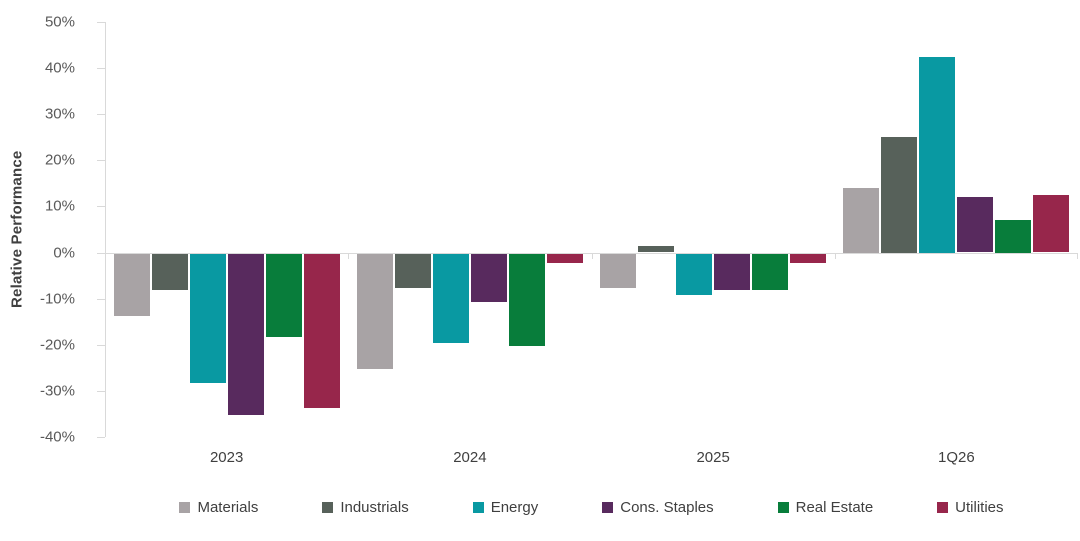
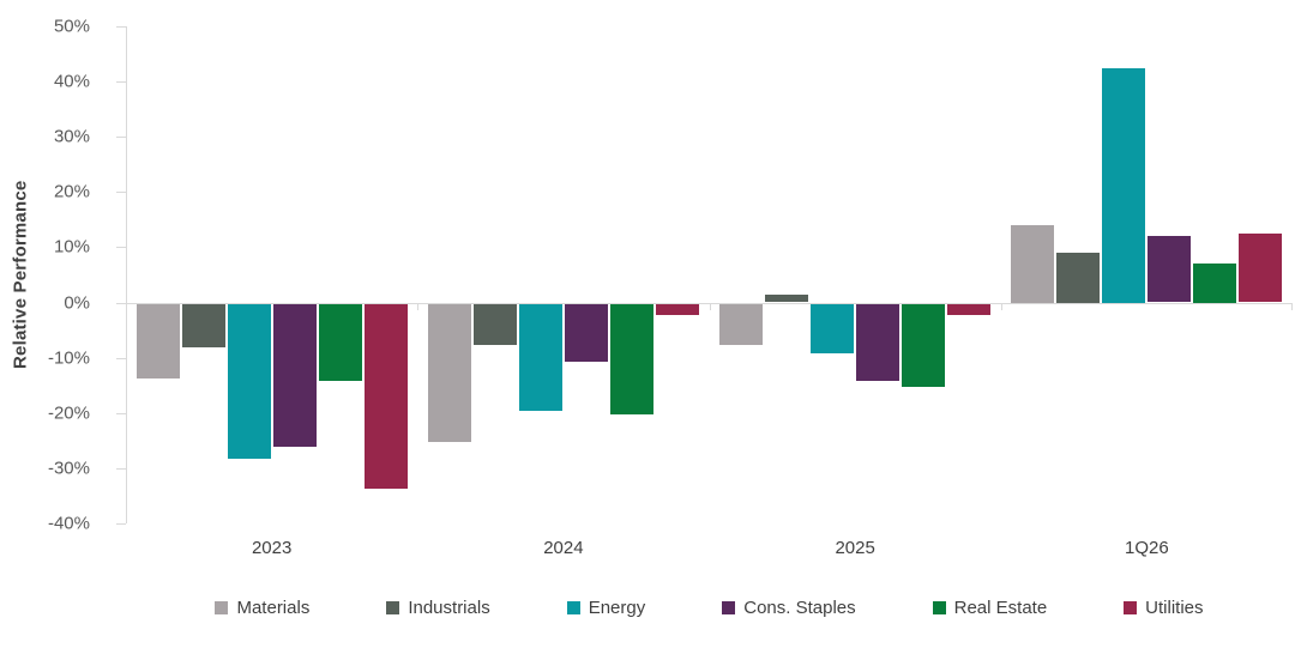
Cons. Staples/2023: -35% -> -26%
Real Estate/2023: -18% -> -14%
Cons. Staples/2025: -8% -> -14%
Real Estate/2025: -8% -> -15%
Industrials/1Q26: 25% -> 9%
